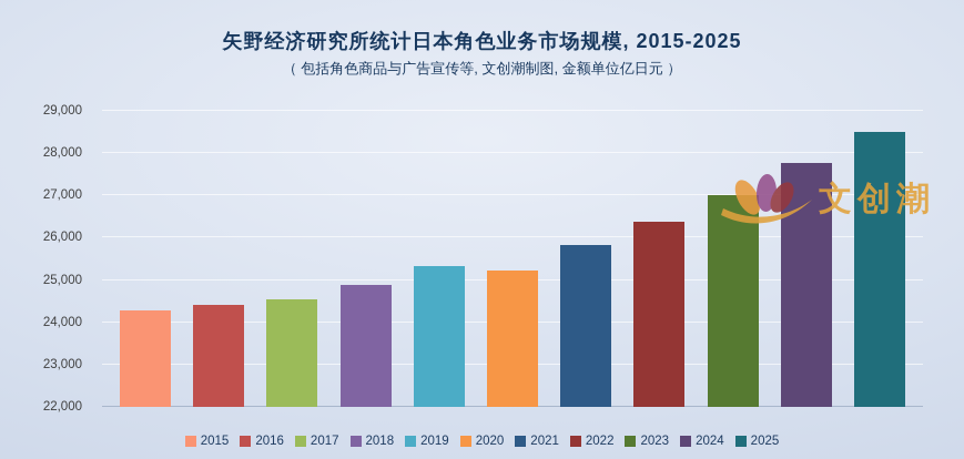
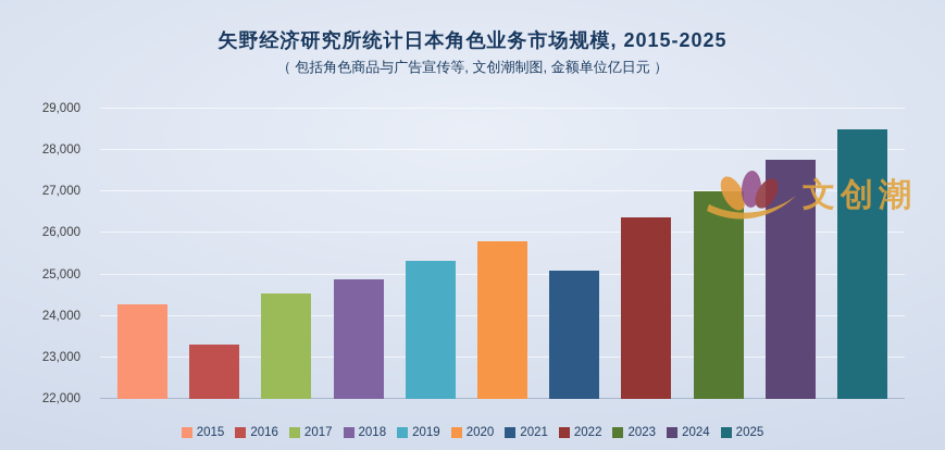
2016: 24400 -> 23300
2020: 25200 -> 25800
2021: 25800 -> 25100
